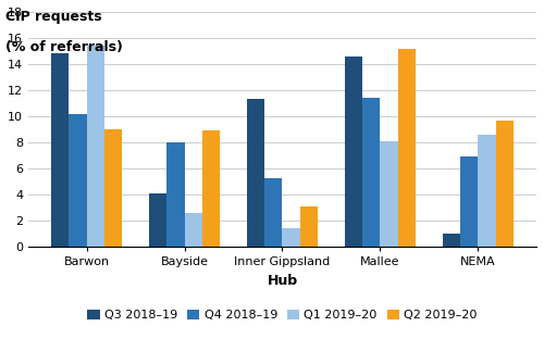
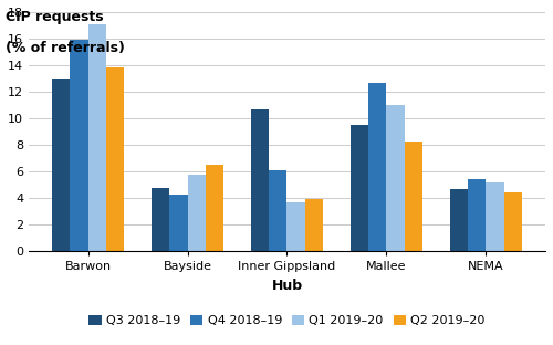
Q3 2018–19/Barwon: 14.8 -> 13.0
Q4 2018–19/Barwon: 10.2 -> 15.9
Q1 2019–20/Barwon: 15.4 -> 17.1
Q2 2019–20/Barwon: 9.0 -> 13.8
Q3 2018–19/Bayside: 4.1 -> 4.8
Q4 2018–19/Bayside: 8.0 -> 4.3
Q1 2019–20/Bayside: 2.6 -> 5.8
Q2 2019–20/Bayside: 8.9 -> 6.5
Q3 2018–19/Inner Gippsland: 11.3 -> 10.7
Q4 2018–19/Inner Gippsland: 5.3 -> 6.1
Q1 2019–20/Inner Gippsland: 1.4 -> 3.7
Q2 2019–20/Inner Gippsland: 3.1 -> 3.9
Q3 2018–19/Mallee: 14.6 -> 9.5
Q4 2018–19/Mallee: 11.4 -> 12.7
Q1 2019–20/Mallee: 8.1 -> 11.0
Q2 2019–20/Mallee: 15.2 -> 8.3
Q3 2018–19/NEMA: 1.0 -> 4.7
Q4 2018–19/NEMA: 6.9 -> 5.4
Q1 2019–20/NEMA: 8.6 -> 5.2
Q2 2019–20/NEMA: 9.7 -> 4.4
